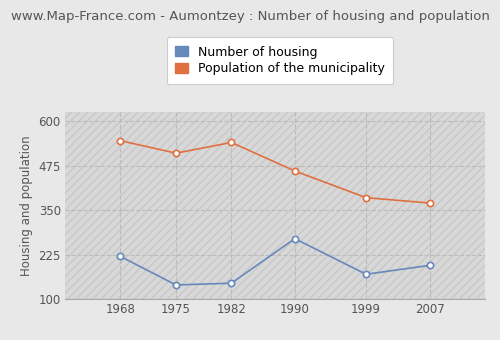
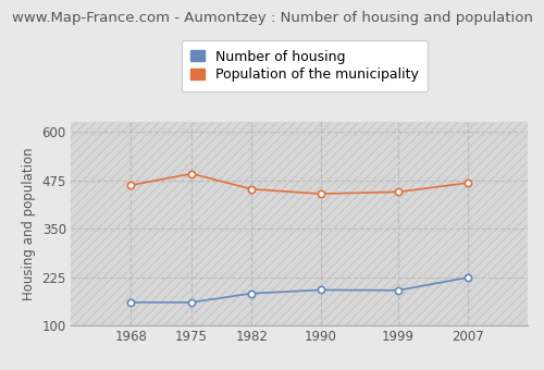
Number of housing/1968: 220 -> 160
Population of the municipality/1968: 545 -> 462
Number of housing/1975: 140 -> 160
Population of the municipality/1975: 510 -> 492
Number of housing/1982: 145 -> 183
Population of the municipality/1982: 540 -> 452
Number of housing/1990: 270 -> 192
Population of the municipality/1990: 460 -> 440
Number of housing/1999: 170 -> 191
Population of the municipality/1999: 385 -> 445
Number of housing/2007: 195 -> 224
Population of the municipality/2007: 370 -> 468
